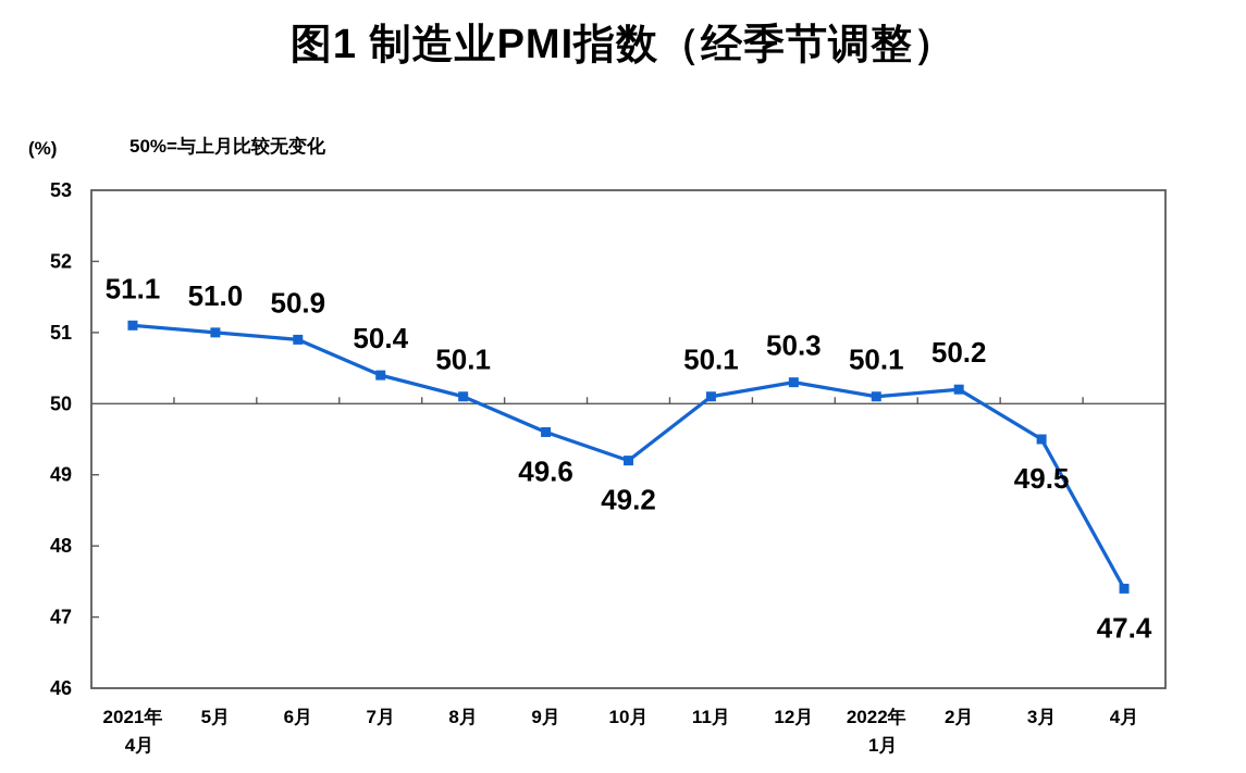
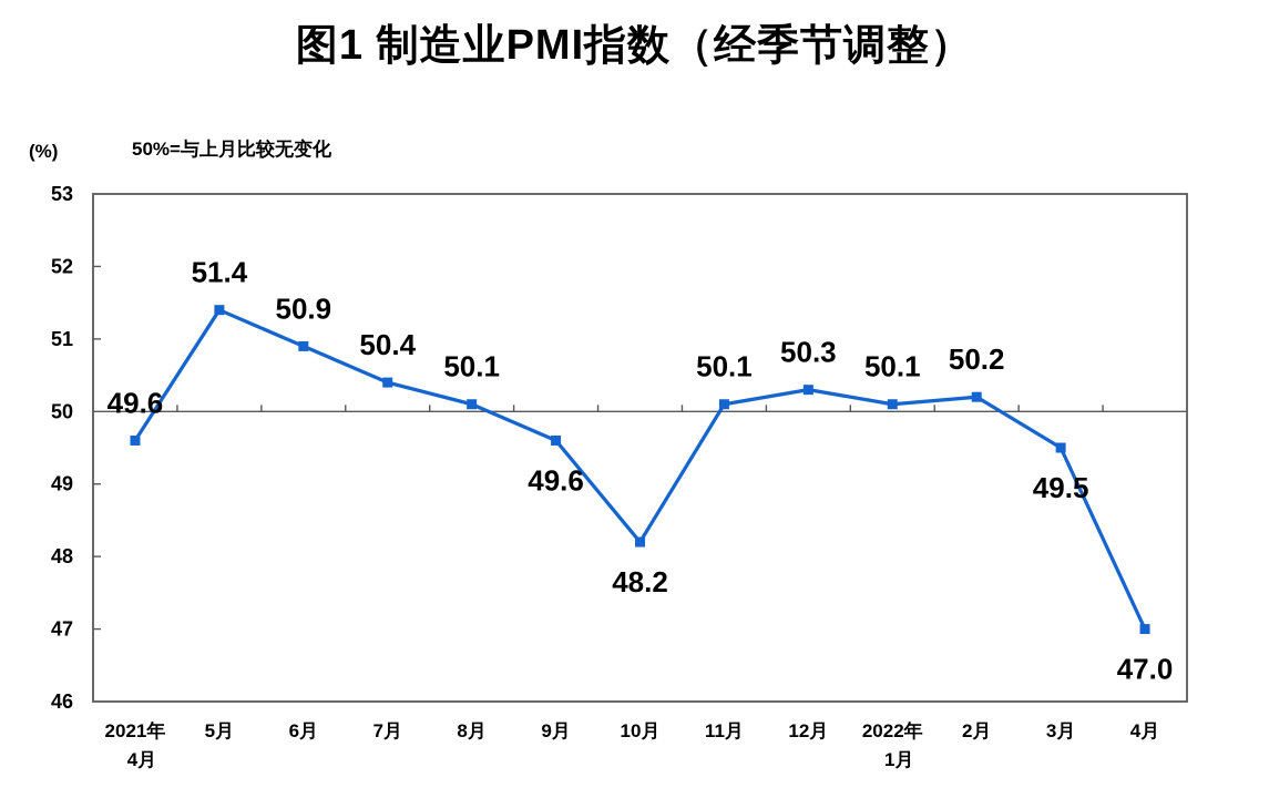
2021年 4月: 51.1 -> 49.6
5月: 51.0 -> 51.4
10月: 49.2 -> 48.2
4月: 47.4 -> 47.0
